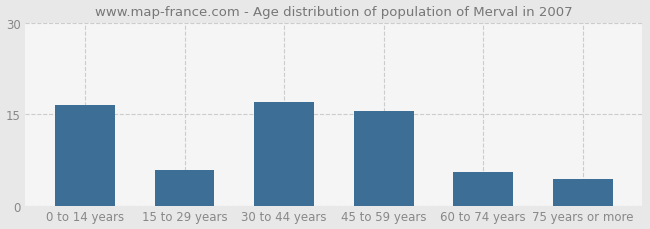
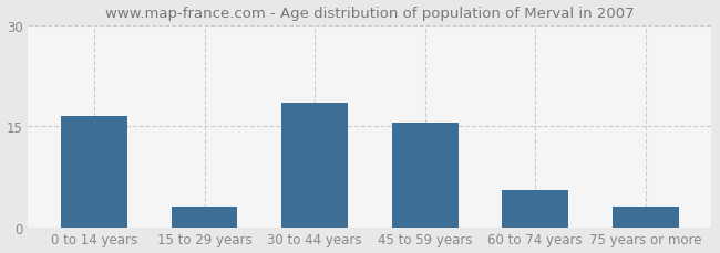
15 to 29 years: 5.8 -> 3.0
30 to 44 years: 17.0 -> 18.5
75 years or more: 4.4 -> 3.0
